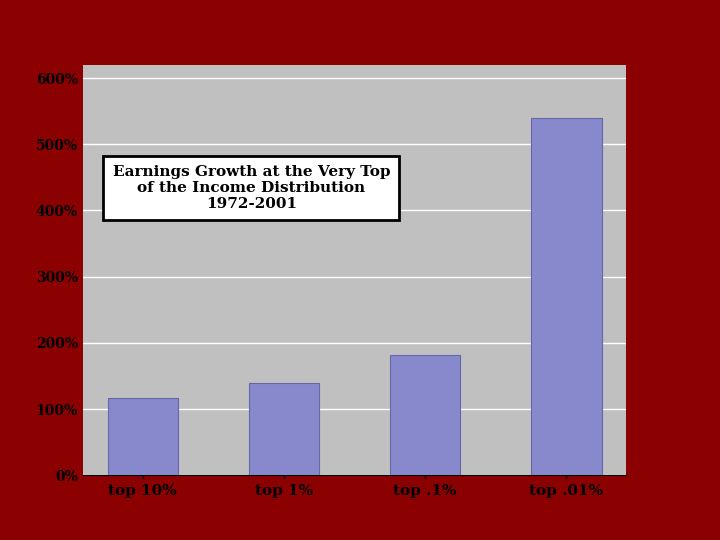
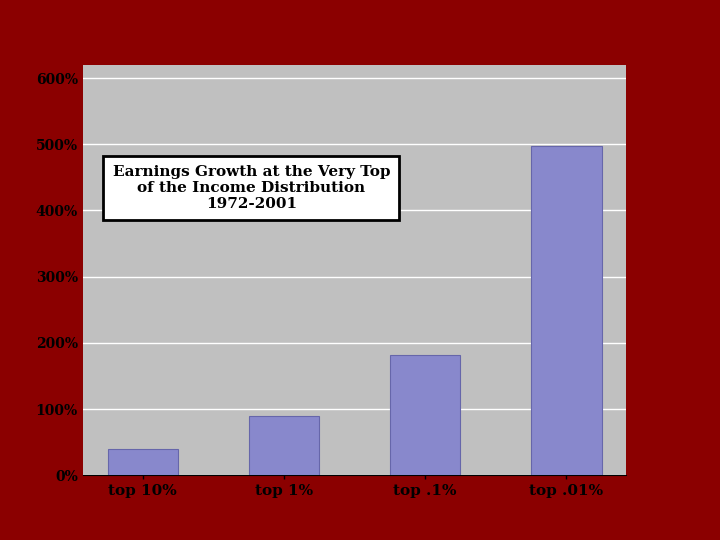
top 10%: 116% -> 40%
top 1%: 140% -> 90%
top .01%: 540% -> 497%
